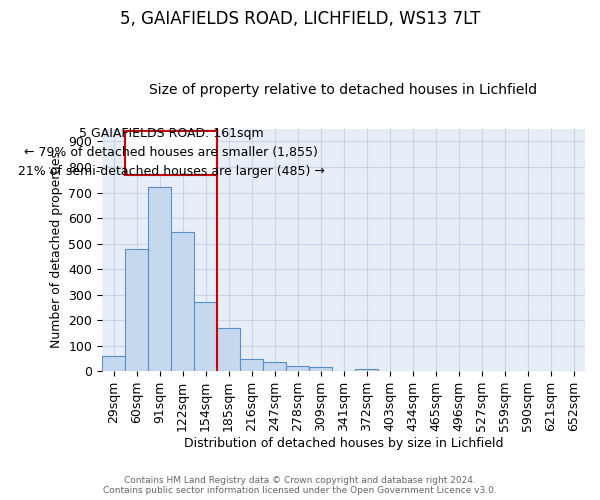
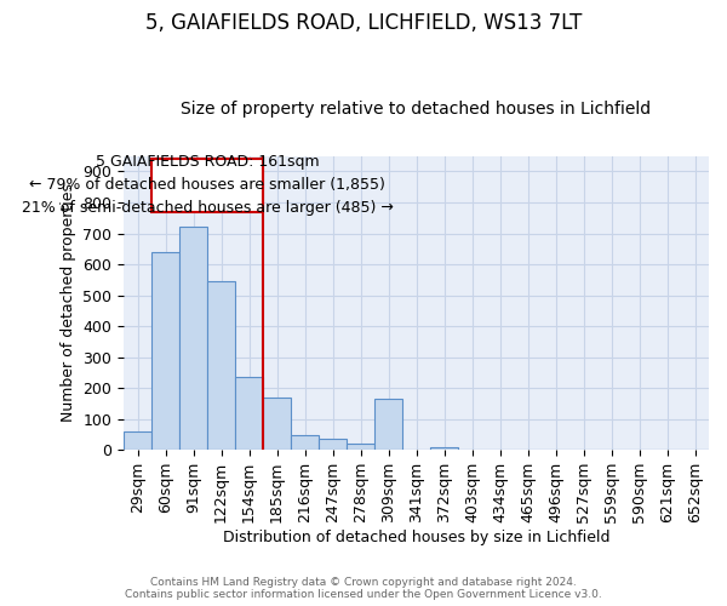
60sqm: 480 -> 640
154sqm: 270 -> 235
309sqm: 15 -> 165
